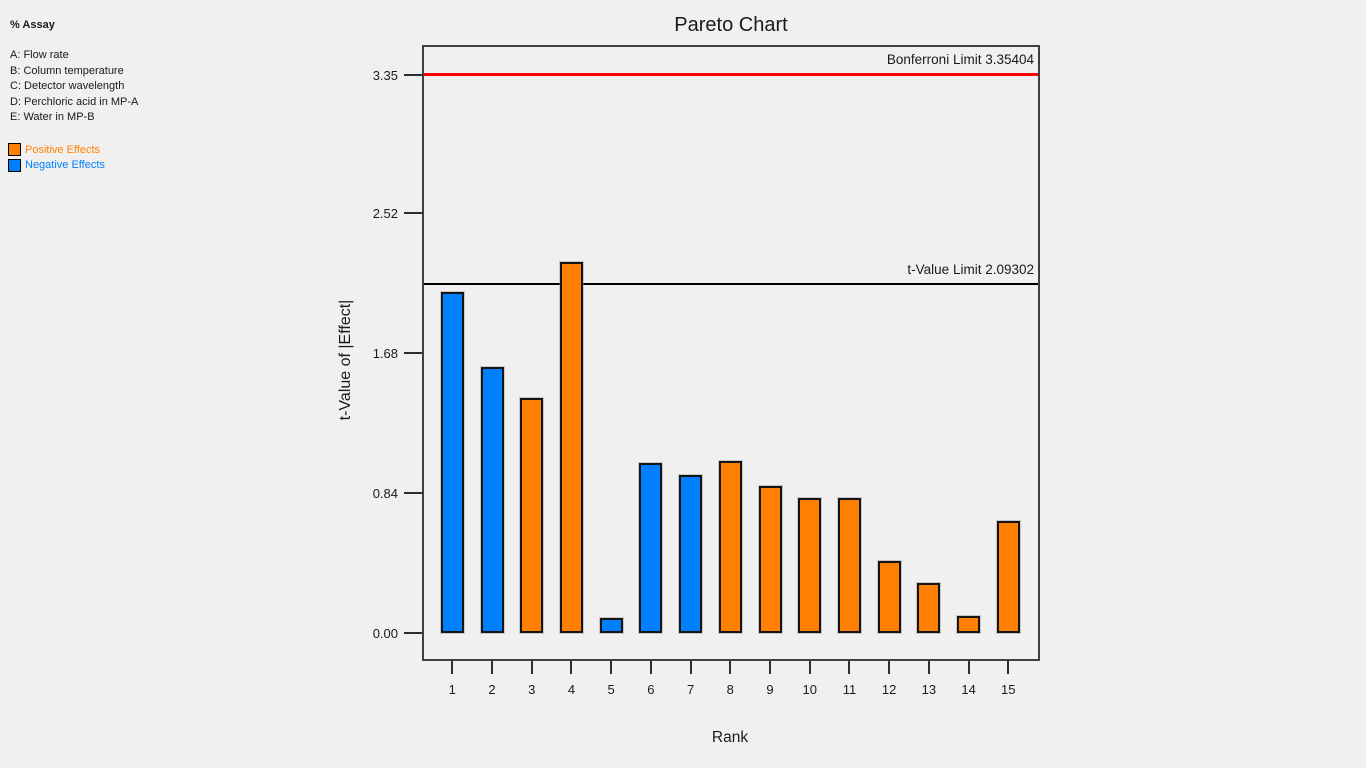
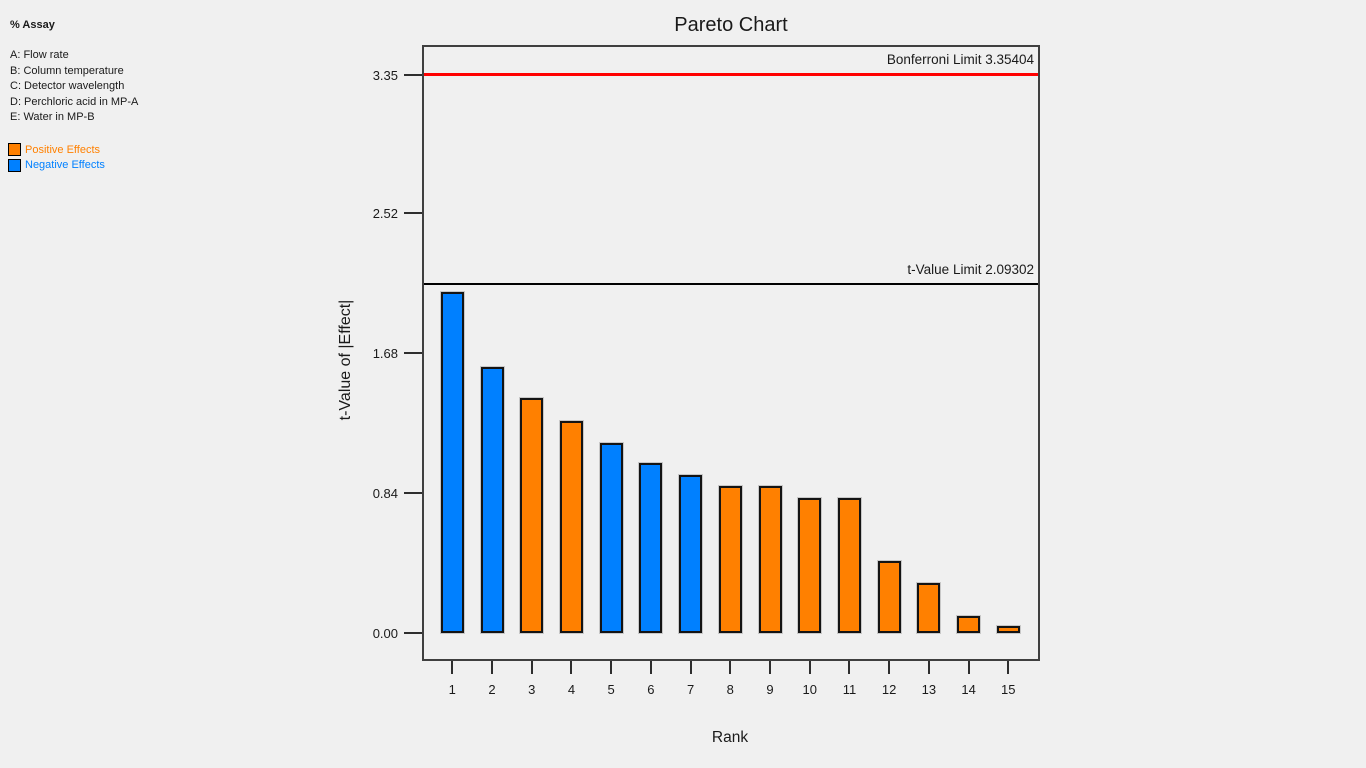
4: 2.23 -> 1.27
5: 0.09 -> 1.14
8: 1.03 -> 0.88
15: 0.67 -> 0.04
